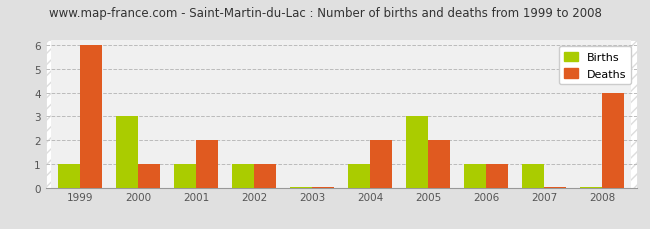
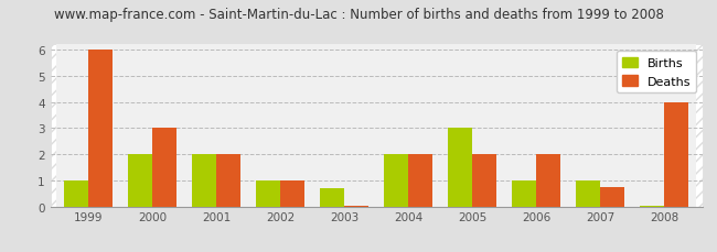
Births/2000: 3.00 -> 2.00
Deaths/2000: 1.00 -> 3.00
Births/2001: 1.00 -> 2.00
Births/2003: 0.04 -> 0.70
Births/2004: 1.00 -> 2.00
Deaths/2006: 1.00 -> 2.00
Deaths/2007: 0.04 -> 0.75
